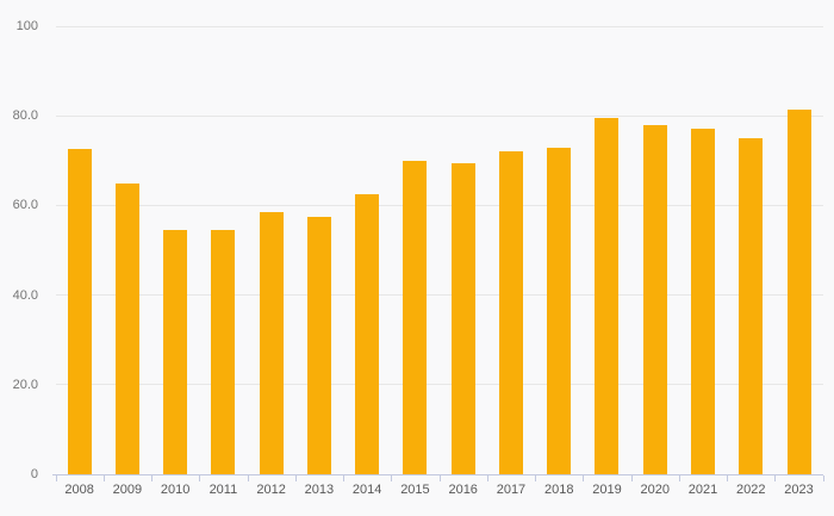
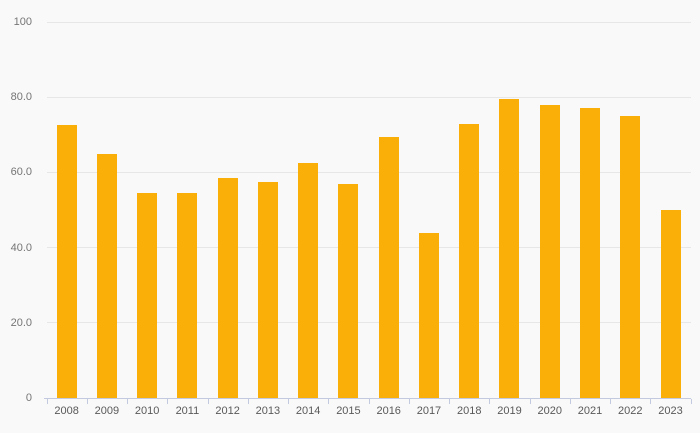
2015: 70 -> 57
2017: 72 -> 44
2023: 82 -> 50
